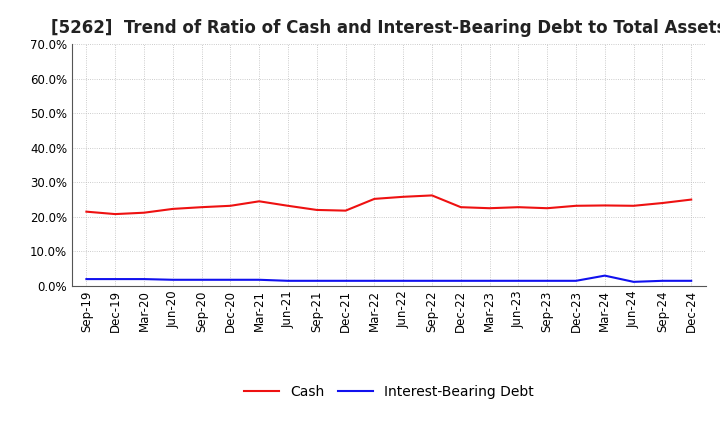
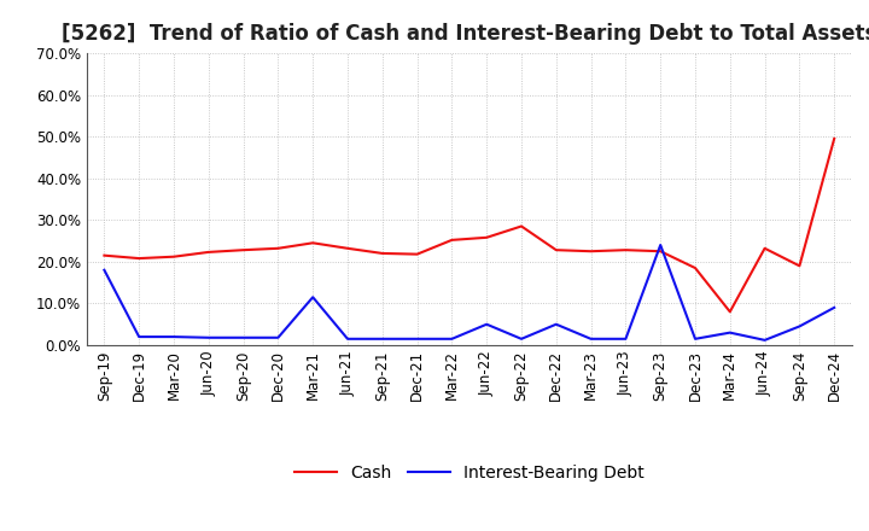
Interest-Bearing Debt/Sep-19: 2.0% -> 18.0%
Interest-Bearing Debt/Mar-21: 1.8% -> 11.5%
Interest-Bearing Debt/Jun-22: 1.5% -> 5.0%
Cash/Sep-22: 26.2% -> 28.5%
Interest-Bearing Debt/Dec-22: 1.5% -> 5.0%
Interest-Bearing Debt/Sep-23: 1.5% -> 24.0%
Cash/Dec-23: 23.2% -> 18.5%
Cash/Mar-24: 23.3% -> 8.0%
Cash/Sep-24: 24.0% -> 19.0%
Interest-Bearing Debt/Sep-24: 1.5% -> 4.5%
Cash/Dec-24: 25.0% -> 49.5%
Interest-Bearing Debt/Dec-24: 1.5% -> 9.0%
